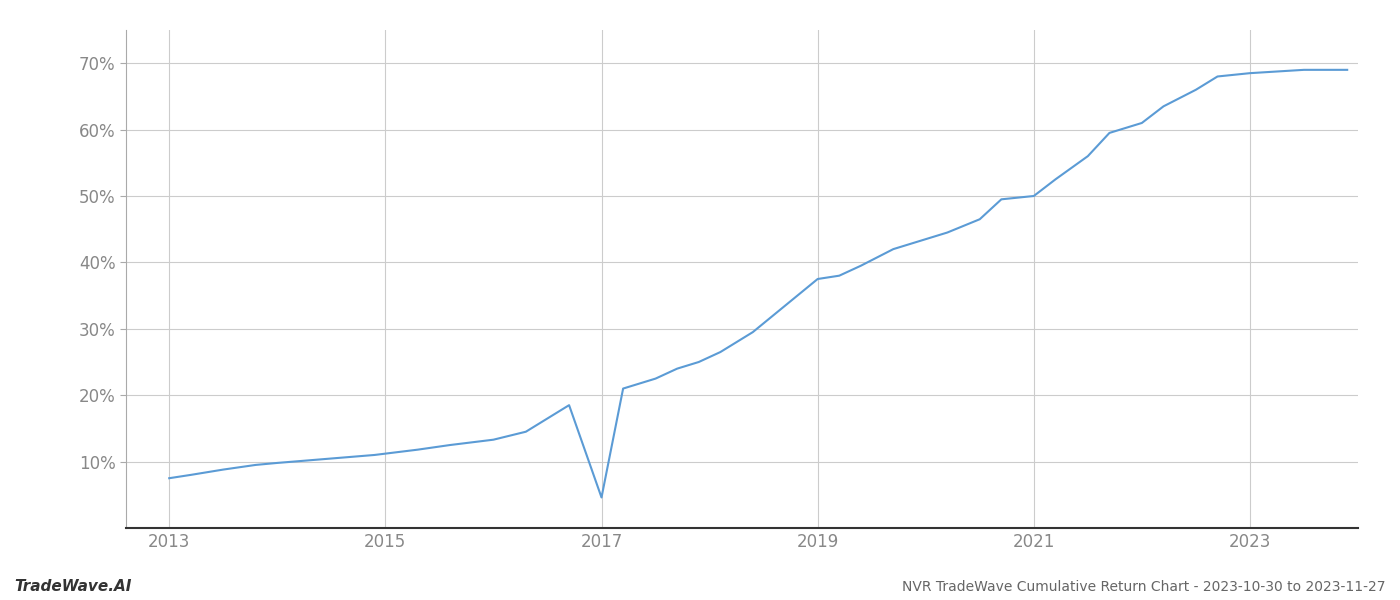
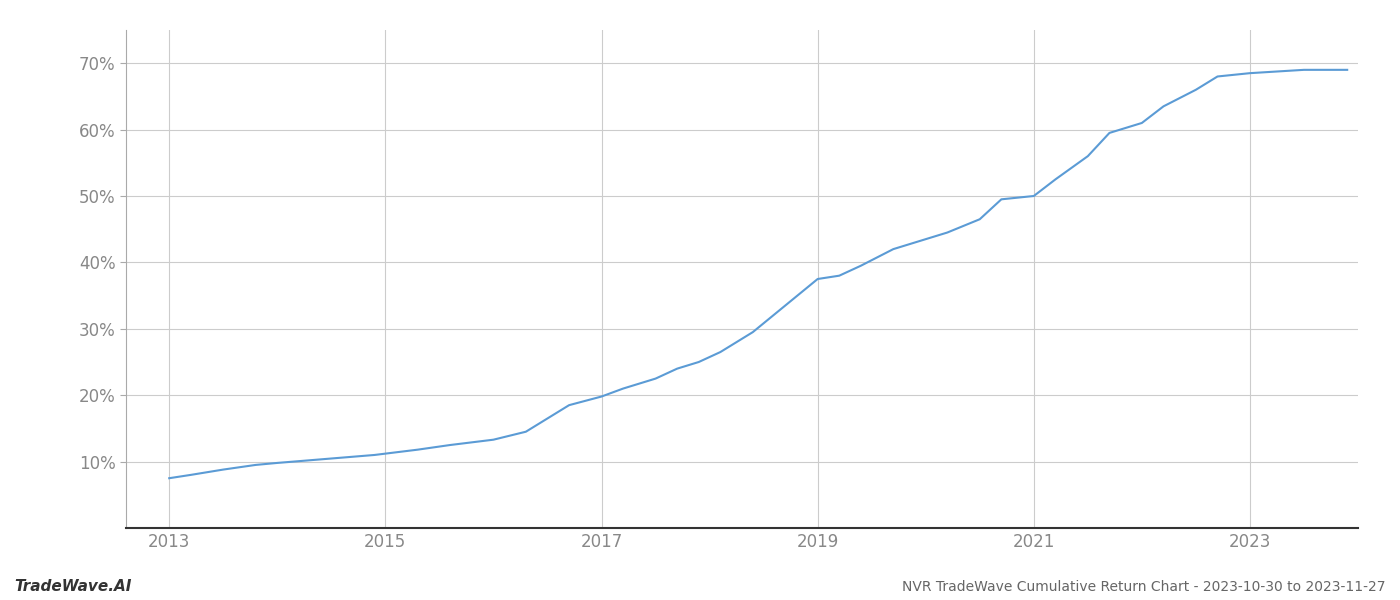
2017: 4.6% -> 19.8%
